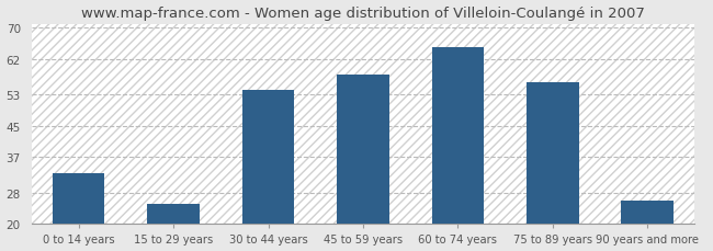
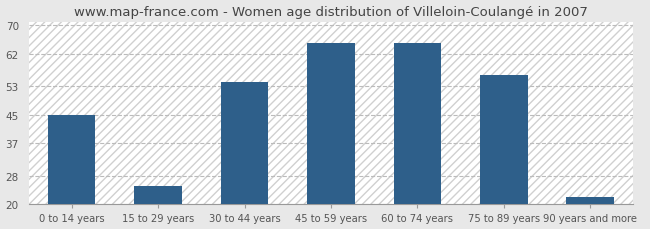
0 to 14 years: 33 -> 45
45 to 59 years: 58 -> 65
90 years and more: 26 -> 22
